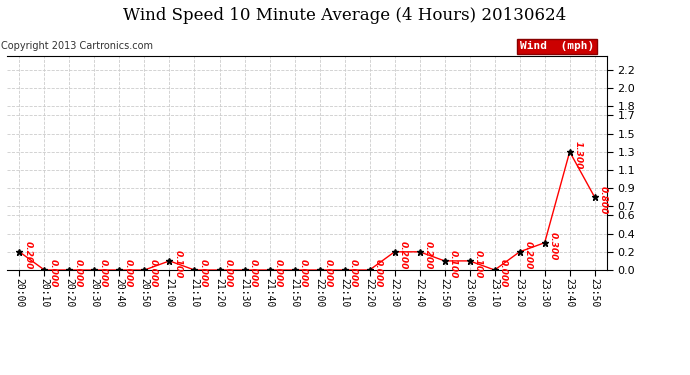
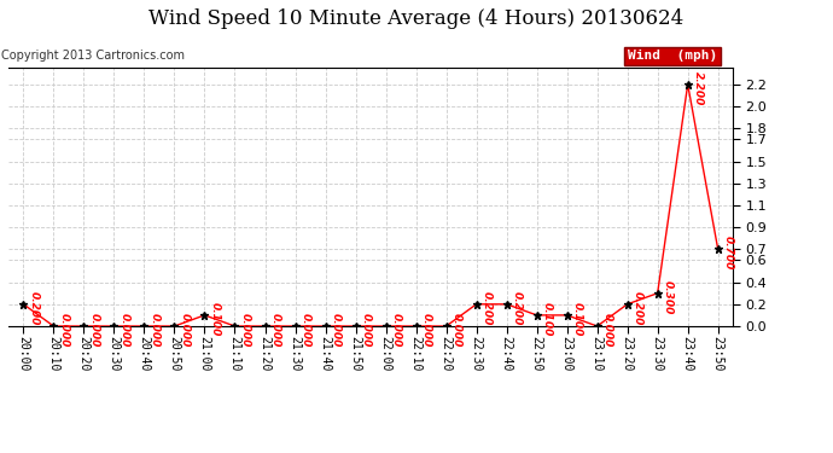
23:40: 1.300 -> 2.200
23:50: 0.800 -> 0.700
